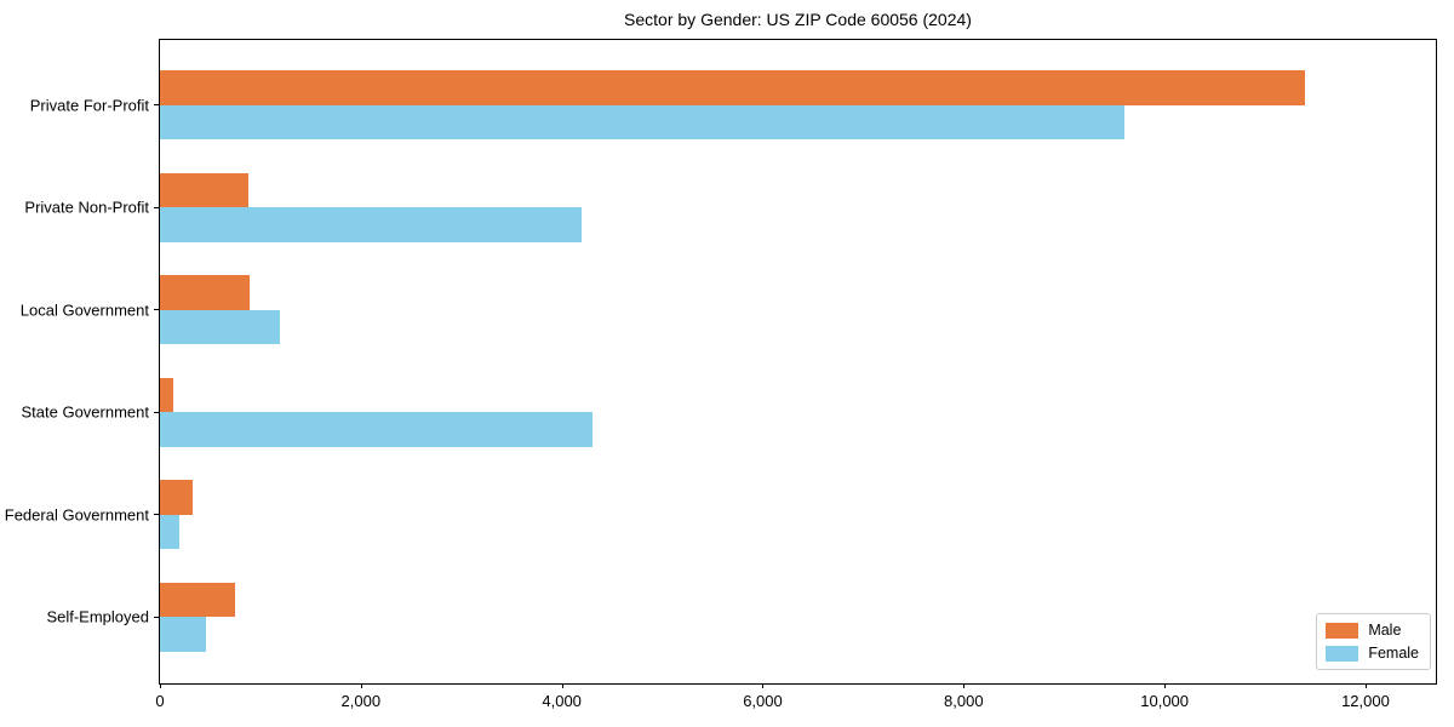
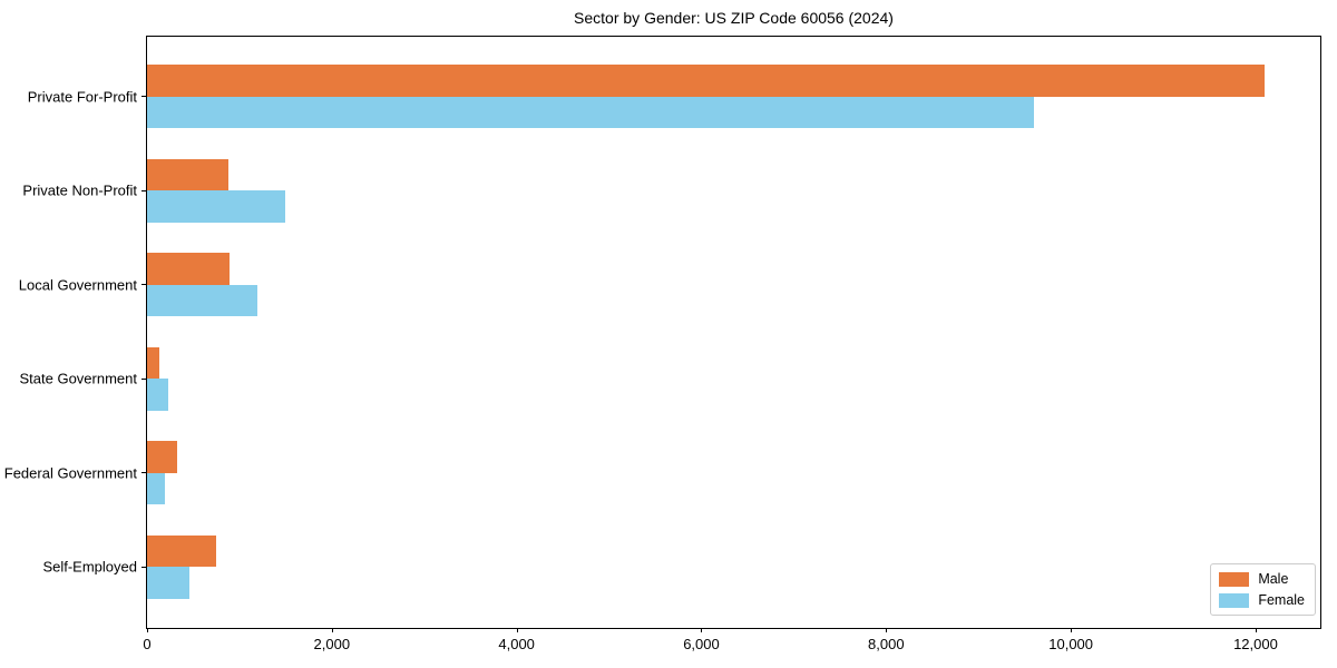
Male/Private For-Profit: 11400 -> 12100
Female/Private Non-Profit: 4200 -> 1500
Female/State Government: 4300 -> 200
